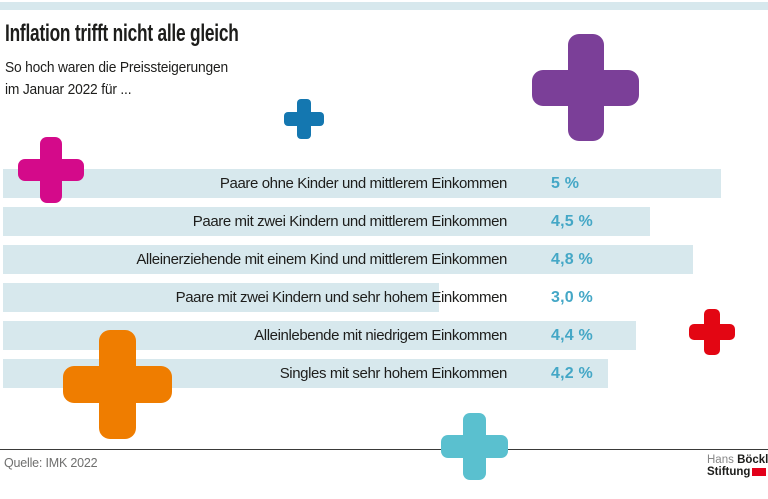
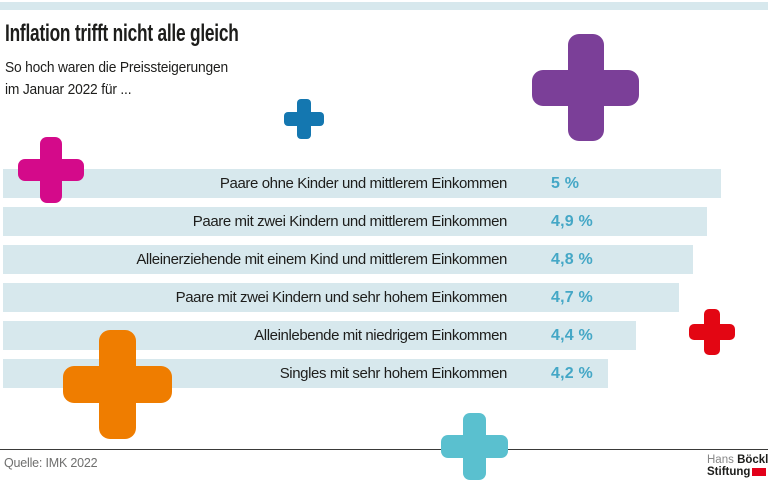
Paare mit zwei Kindern und mittlerem Einkommen: 4,5 -> 4,9
Paare mit zwei Kindern und sehr hohem Einkommen: 3,0 -> 4,7
